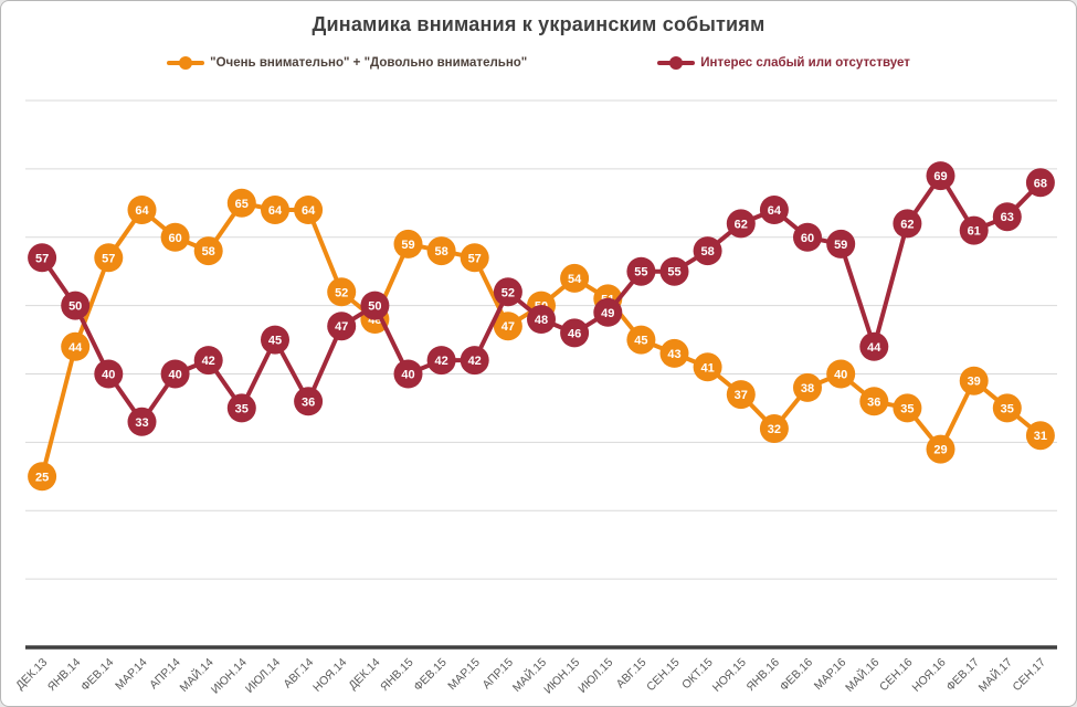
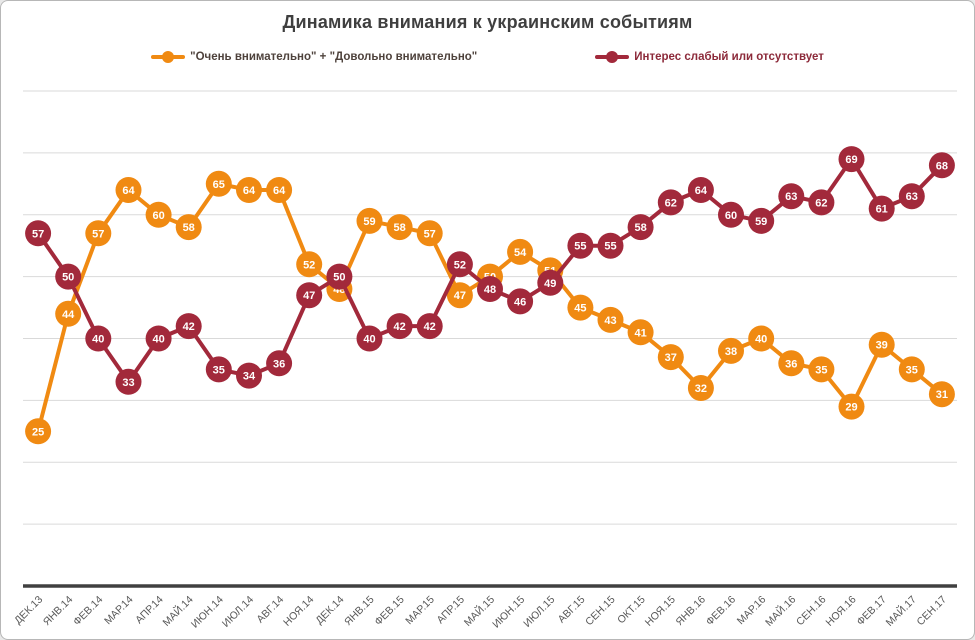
Интерес слабый или отсутствует/ИЮЛ.14: 45 -> 34
Интерес слабый или отсутствует/МАЙ.16: 44 -> 63
